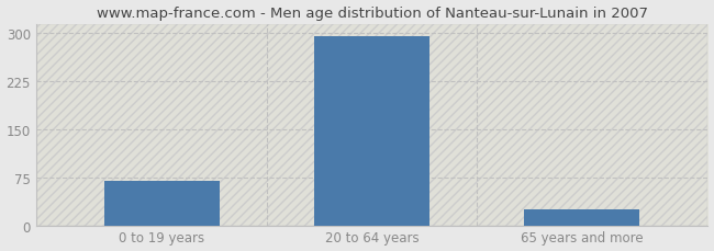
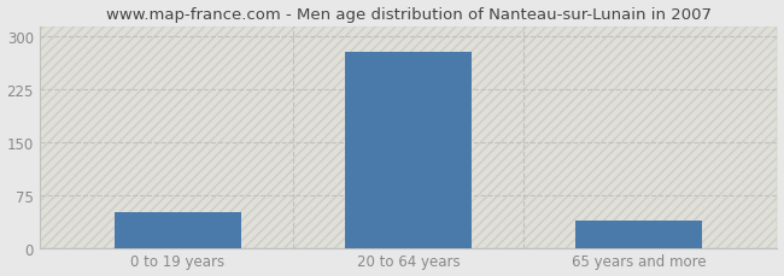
0 to 19 years: 70 -> 50
20 to 64 years: 296 -> 278
65 years and more: 25 -> 38
